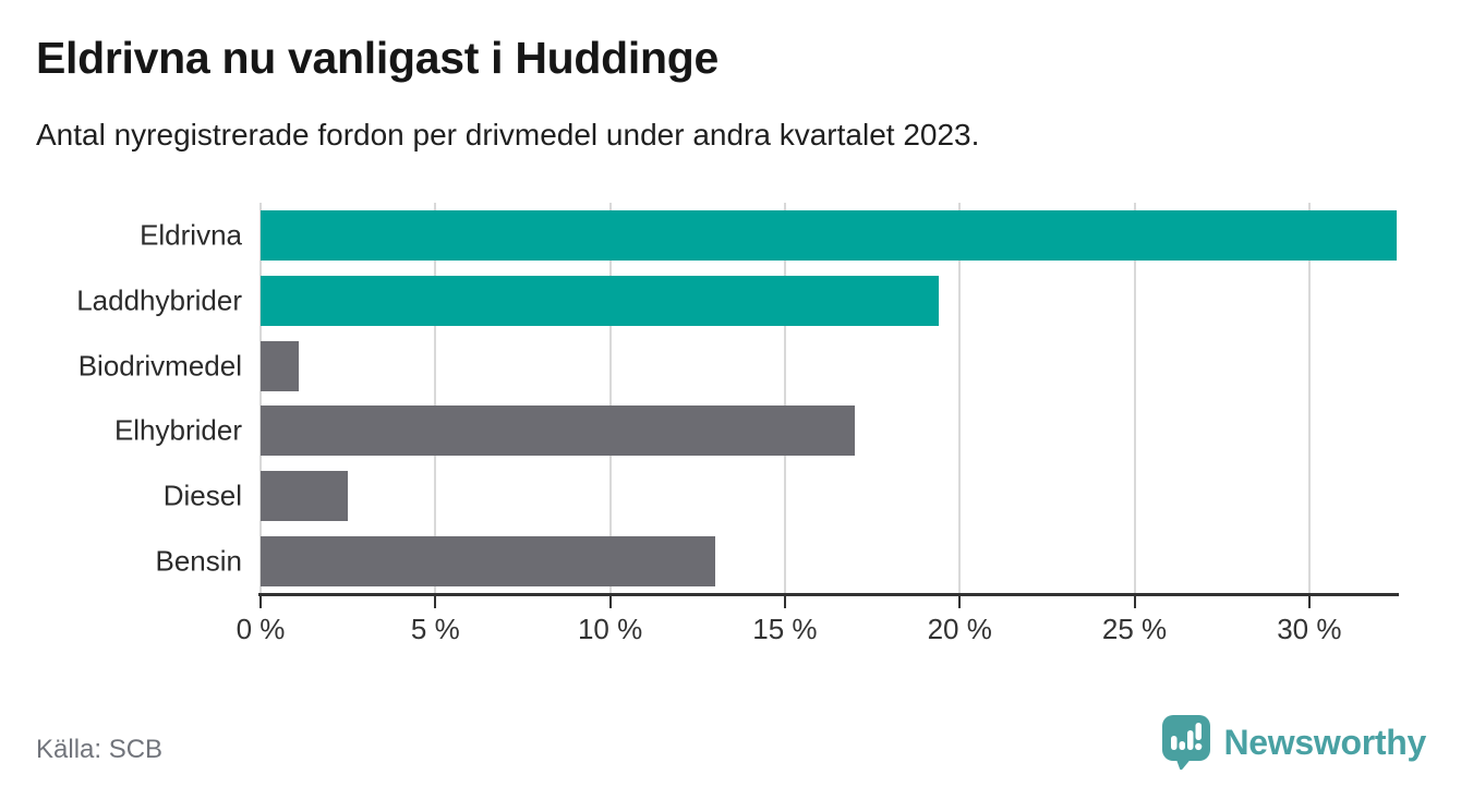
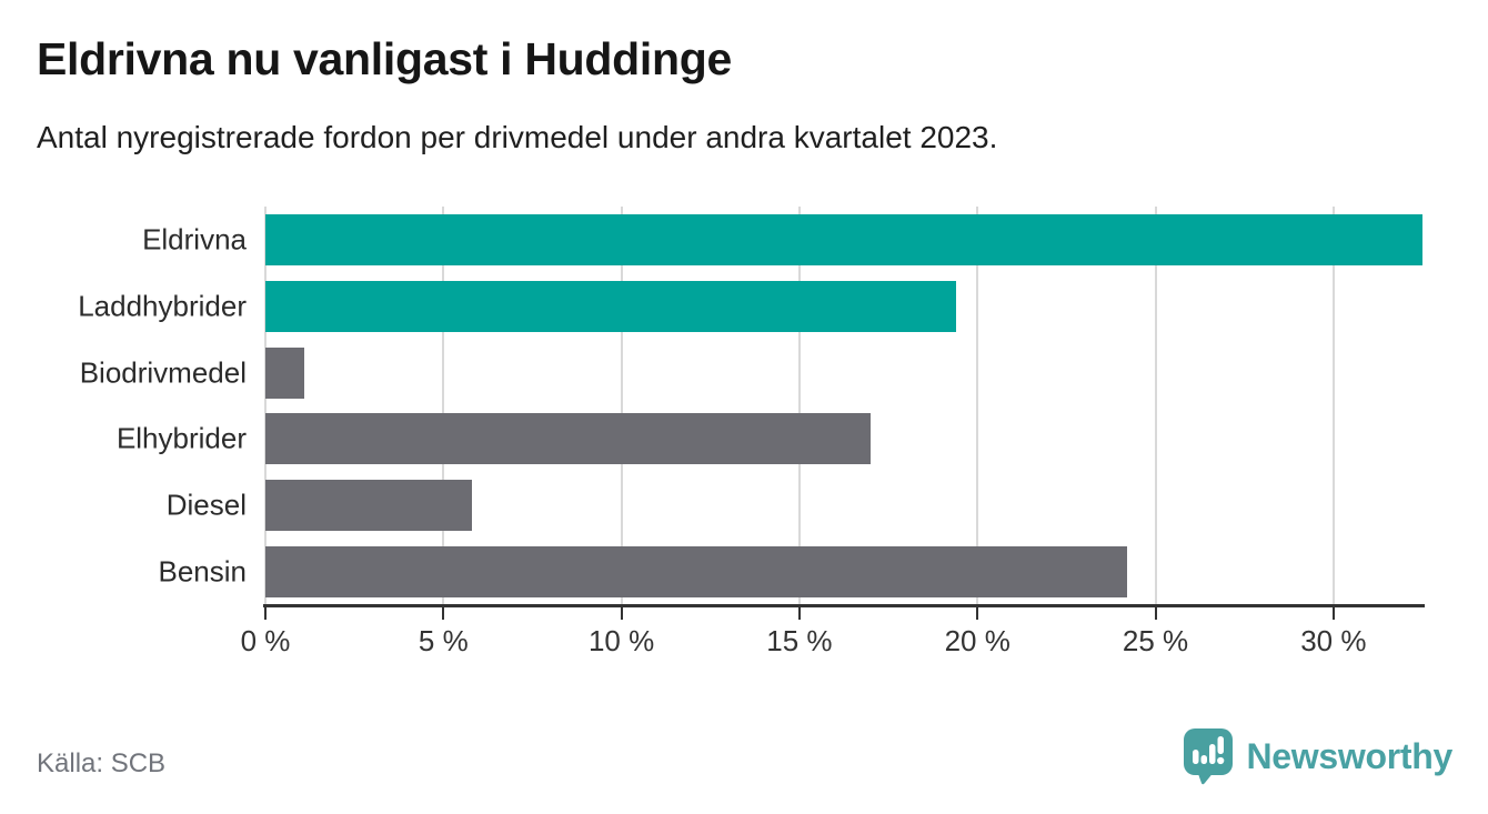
Diesel: 2.5% -> 5.8%
Bensin: 13.0% -> 24.2%
